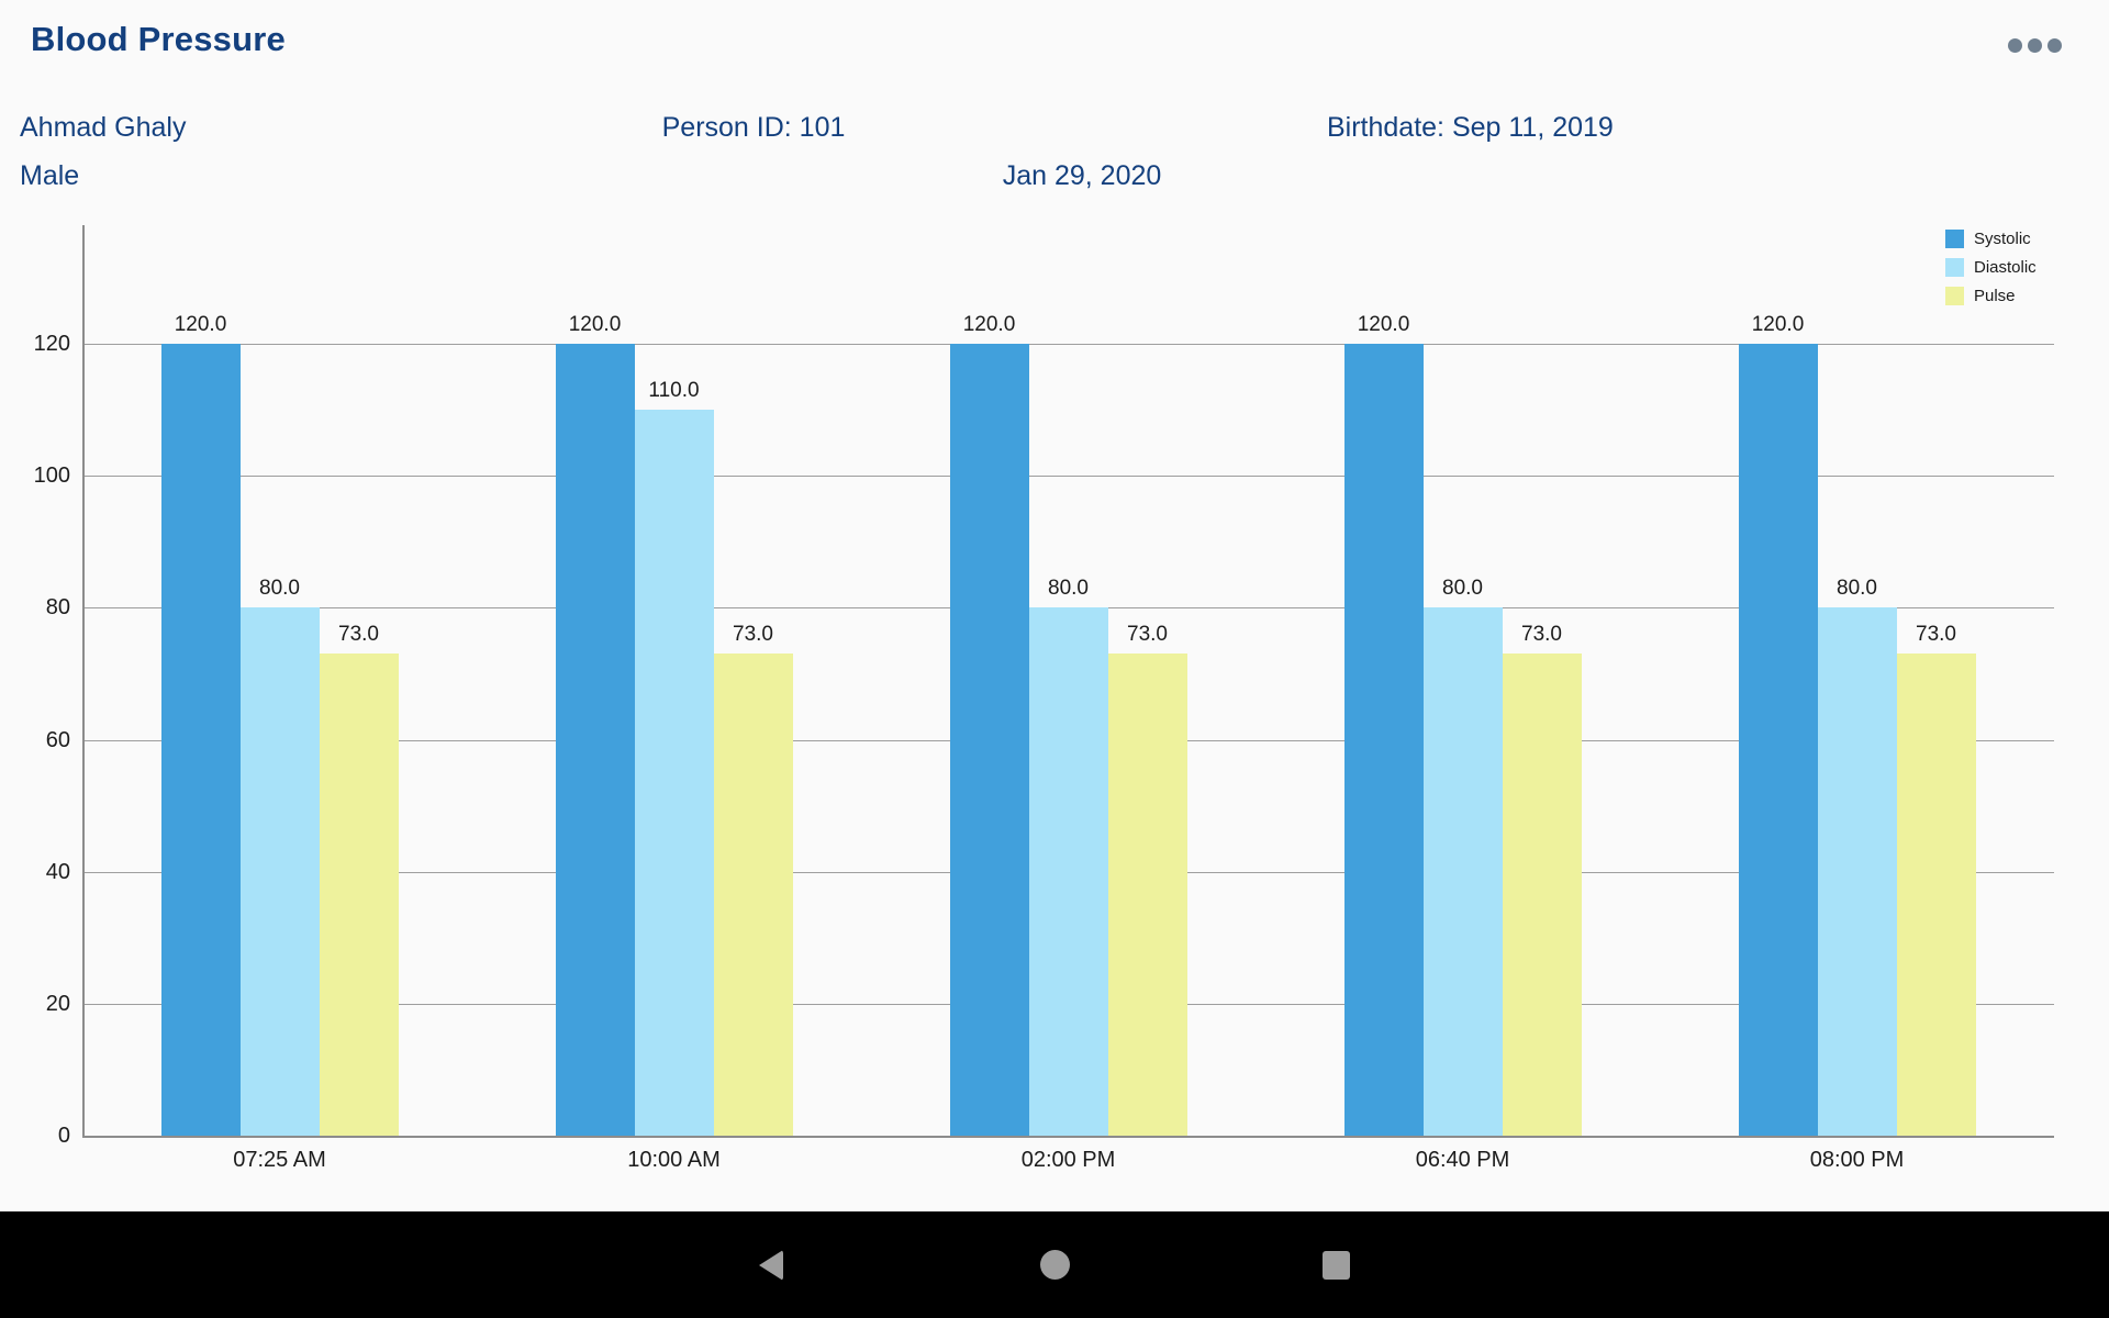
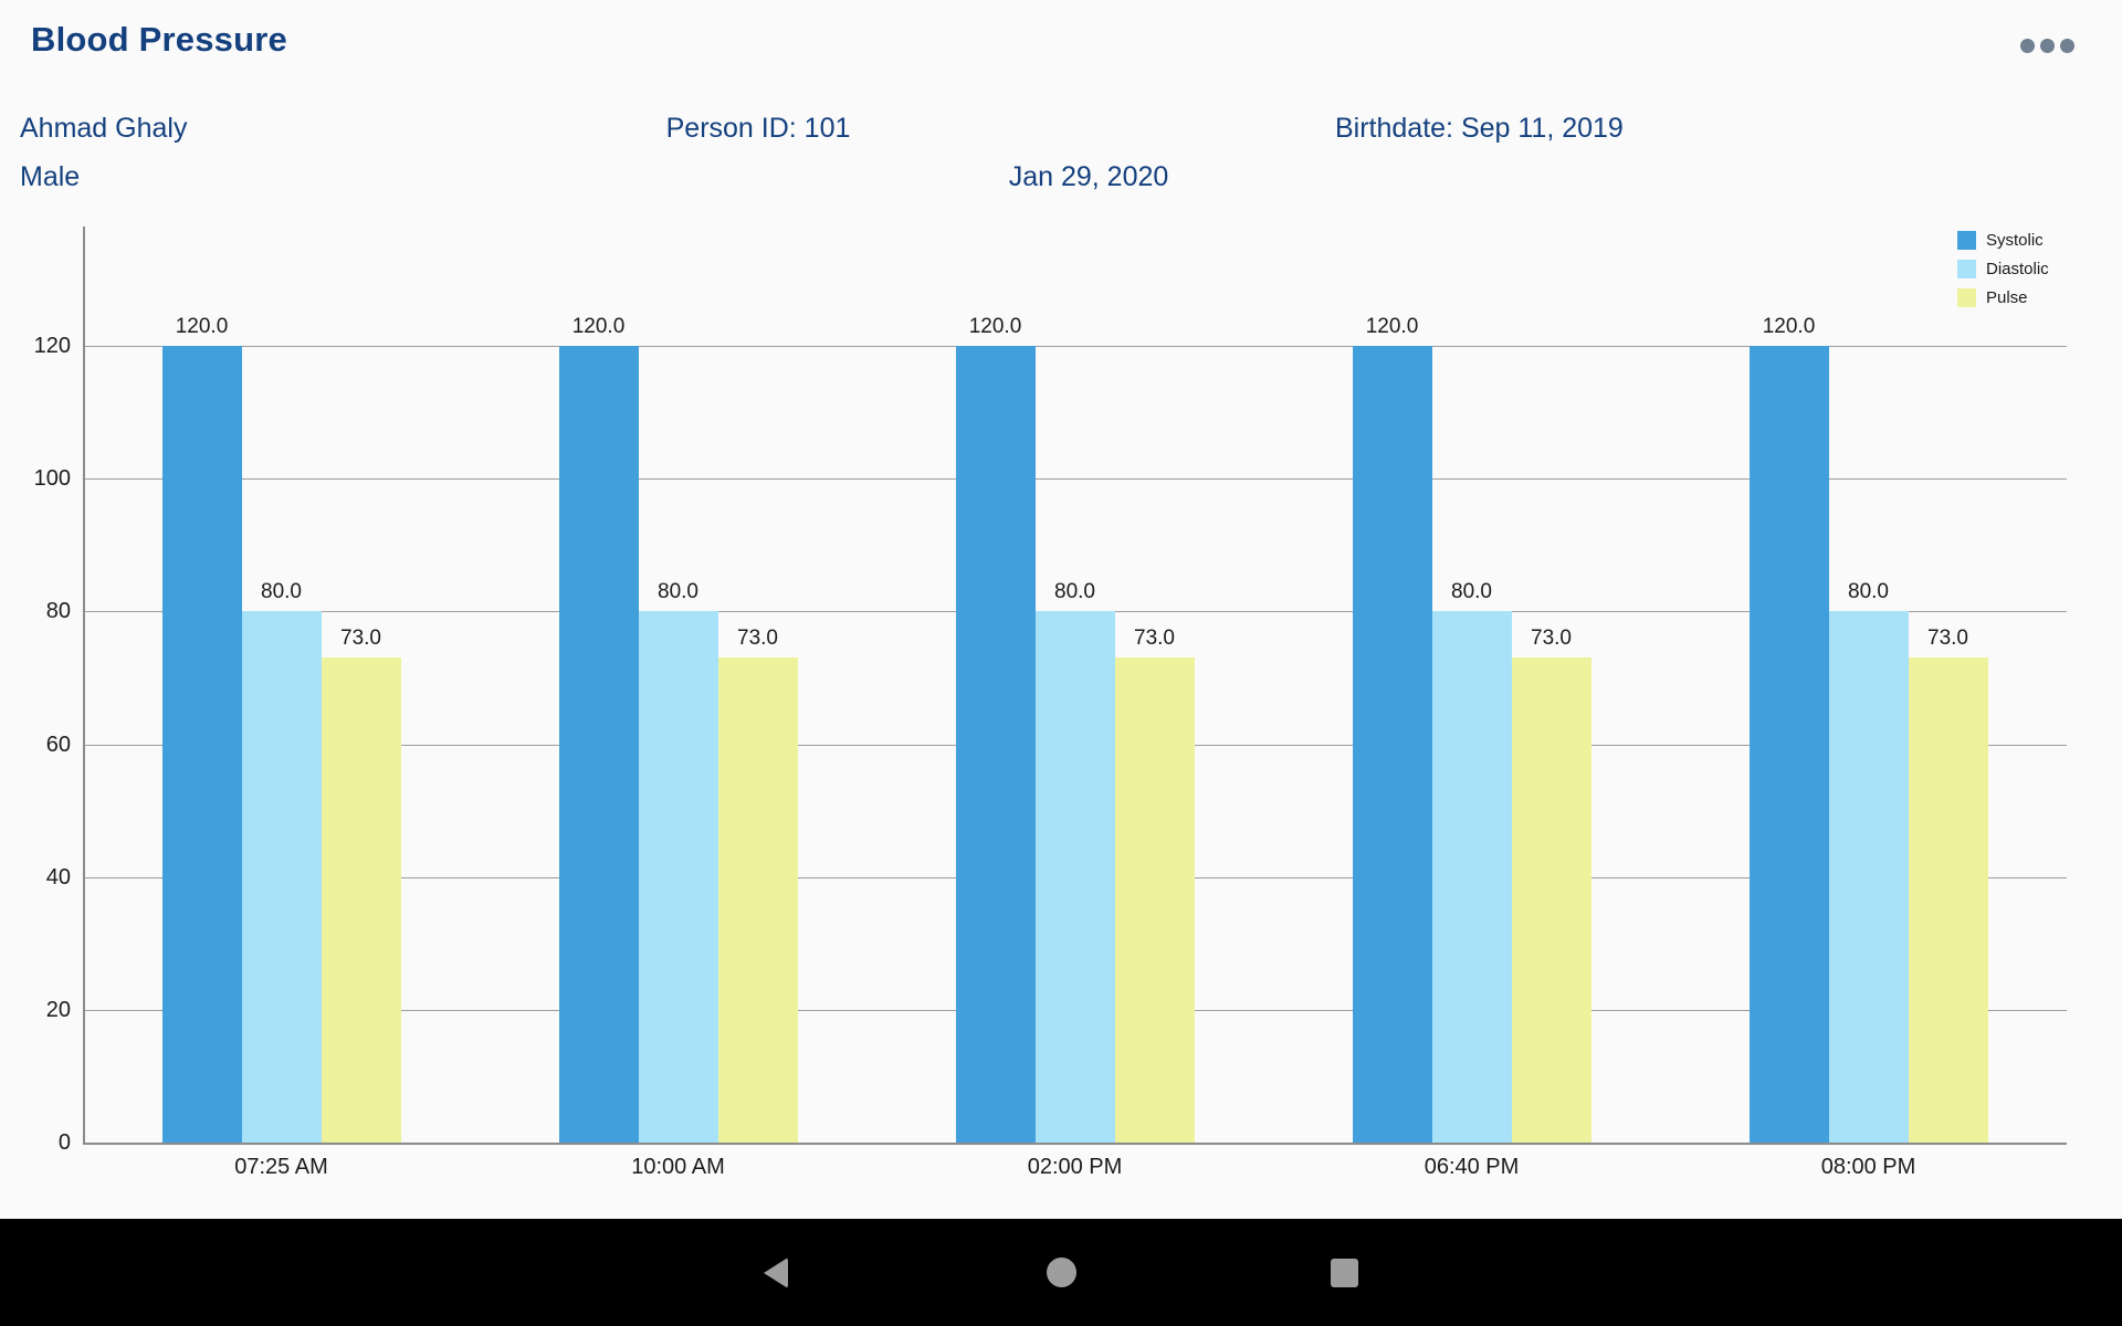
Diastolic/10:00 AM: 110.0 -> 80.0
